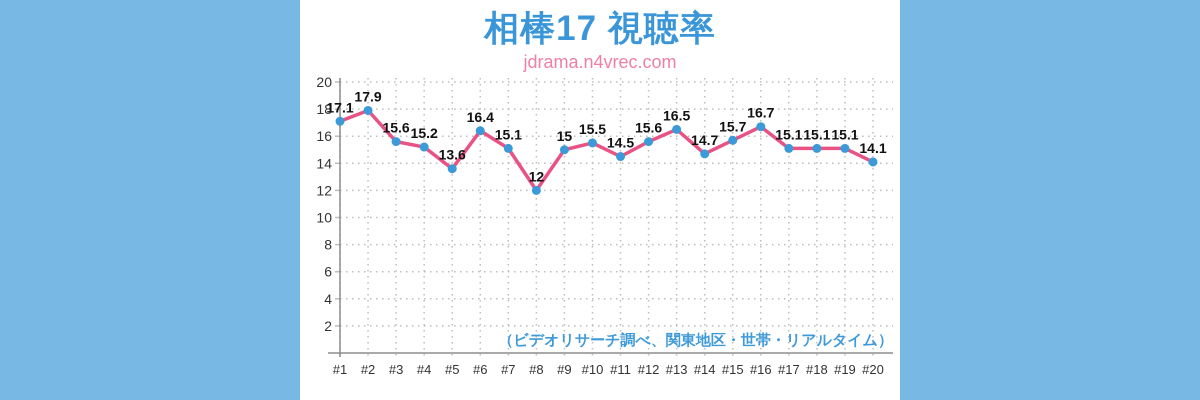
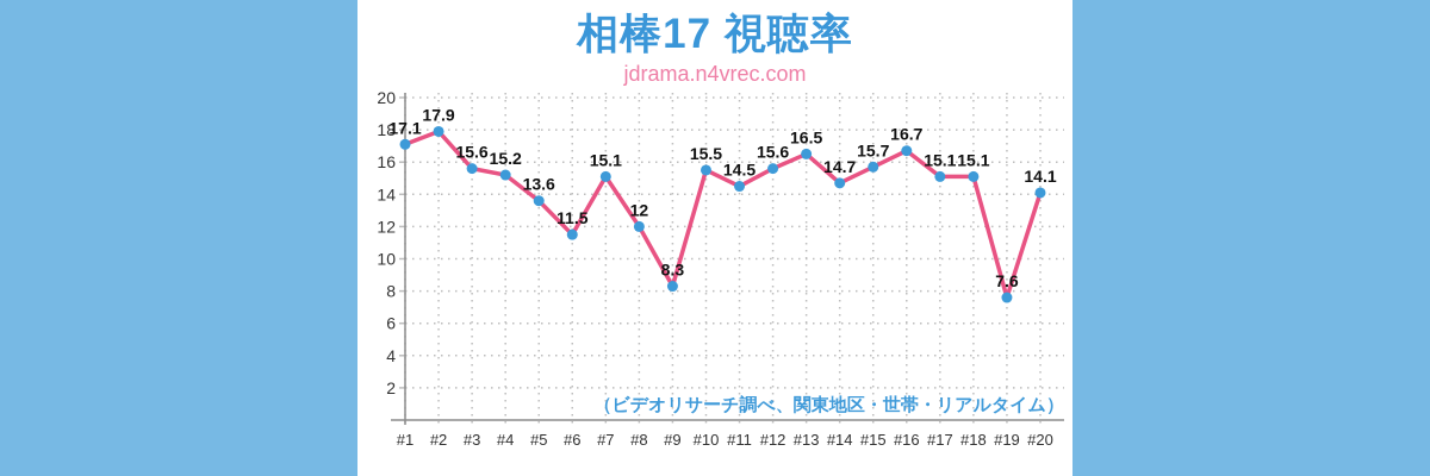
#6: 16.4 -> 11.5
#9: 15 -> 8.3
#19: 15.1 -> 7.6
